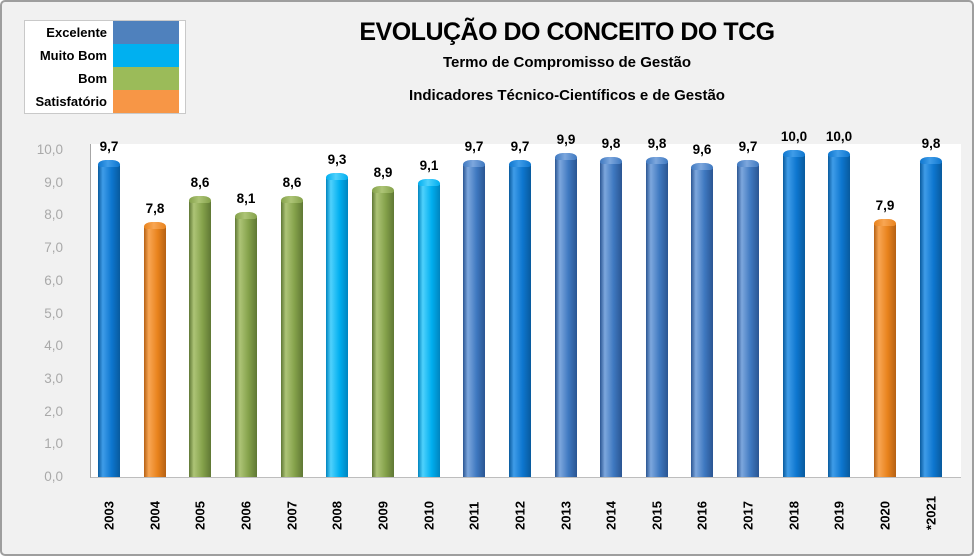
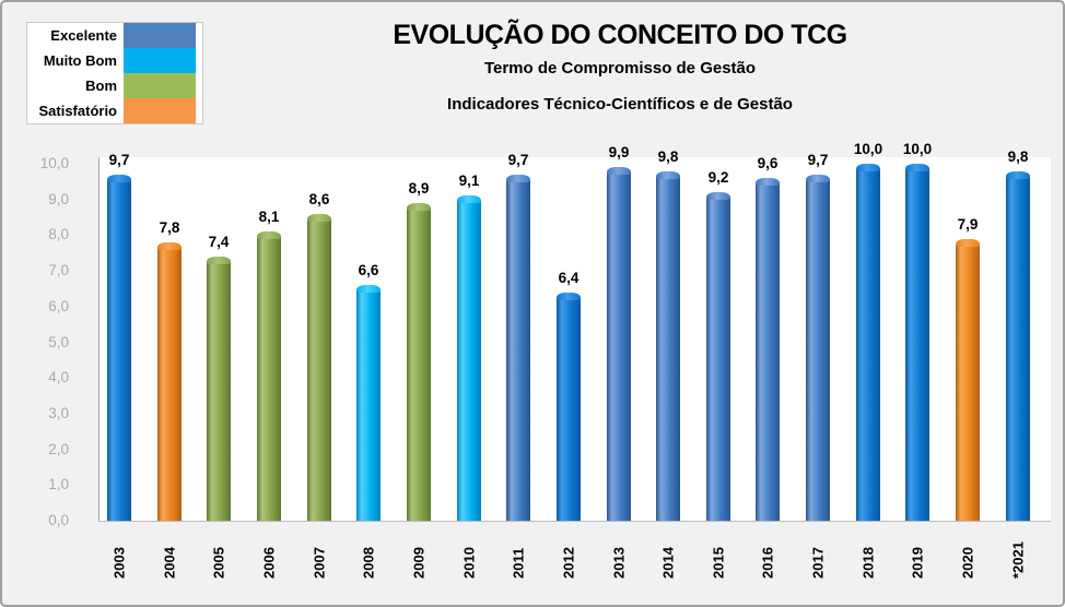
2005: 8,6 -> 7,4
2008: 9,3 -> 6,6
2012: 9,7 -> 6,4
2015: 9,8 -> 9,2
